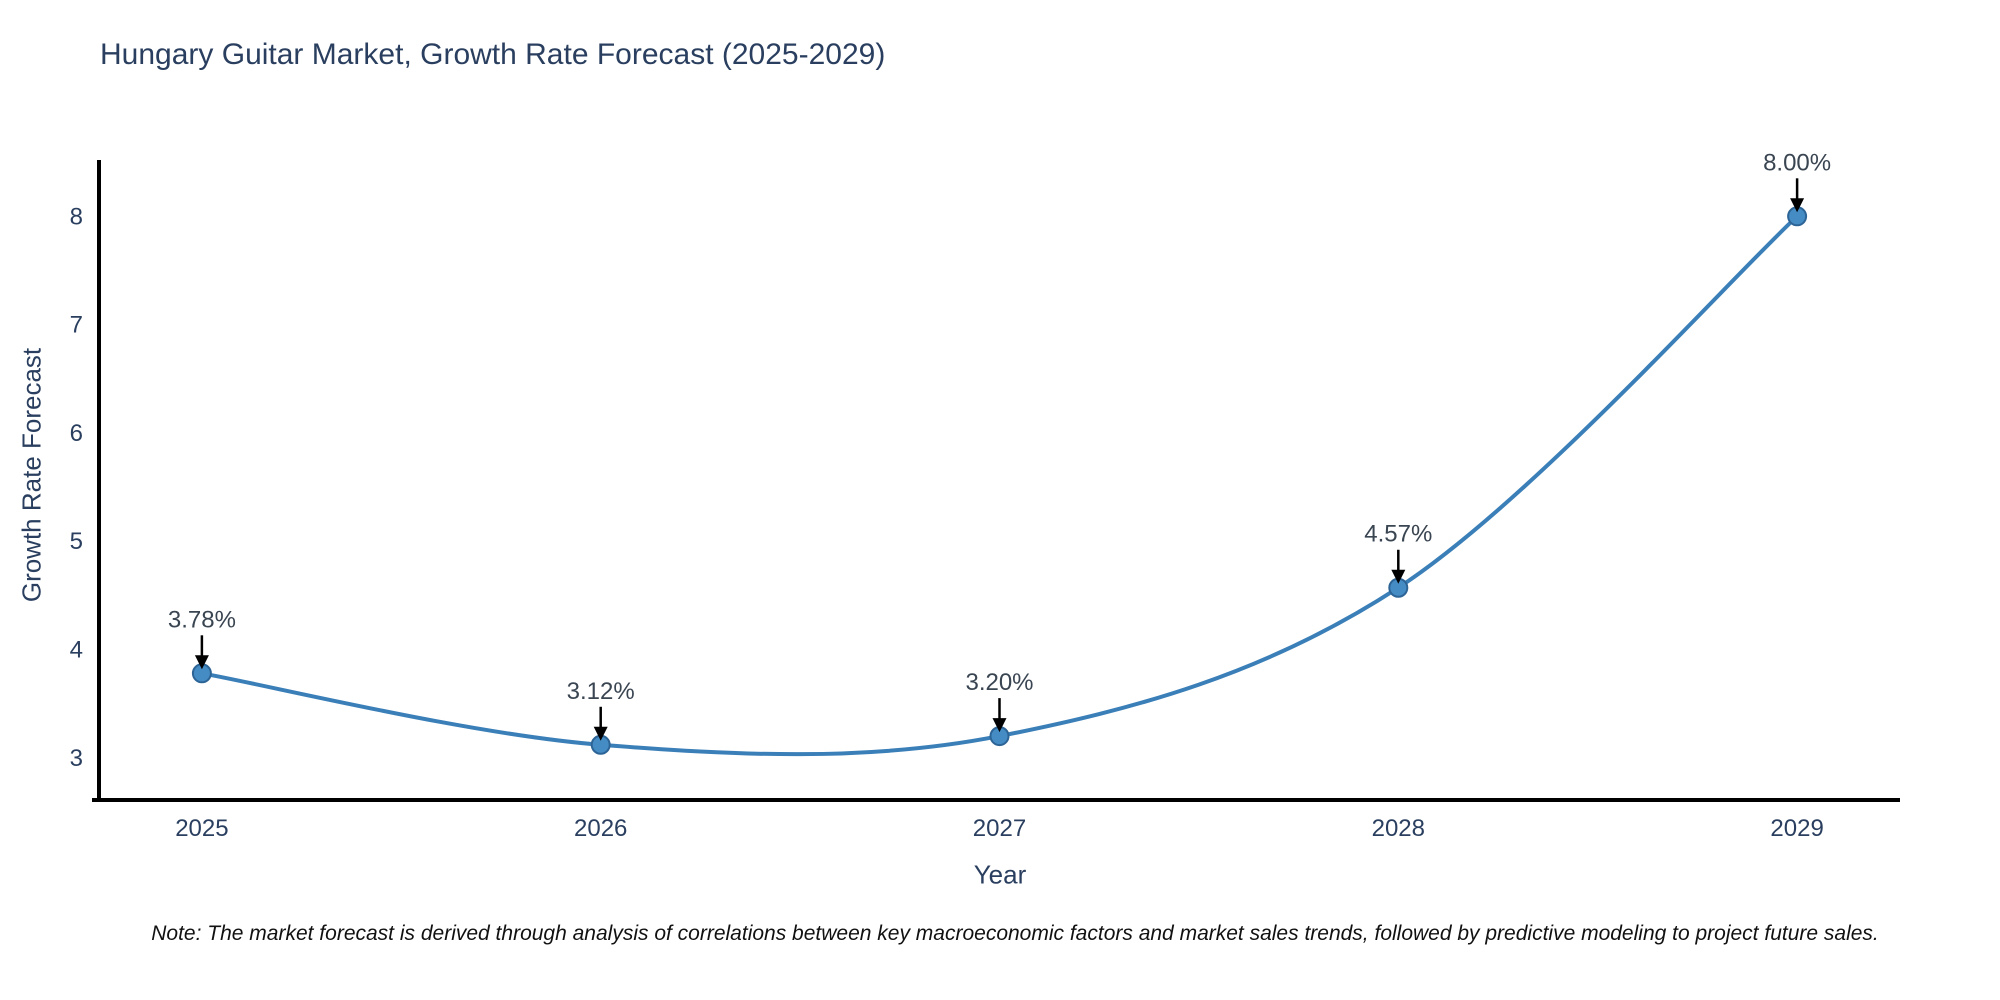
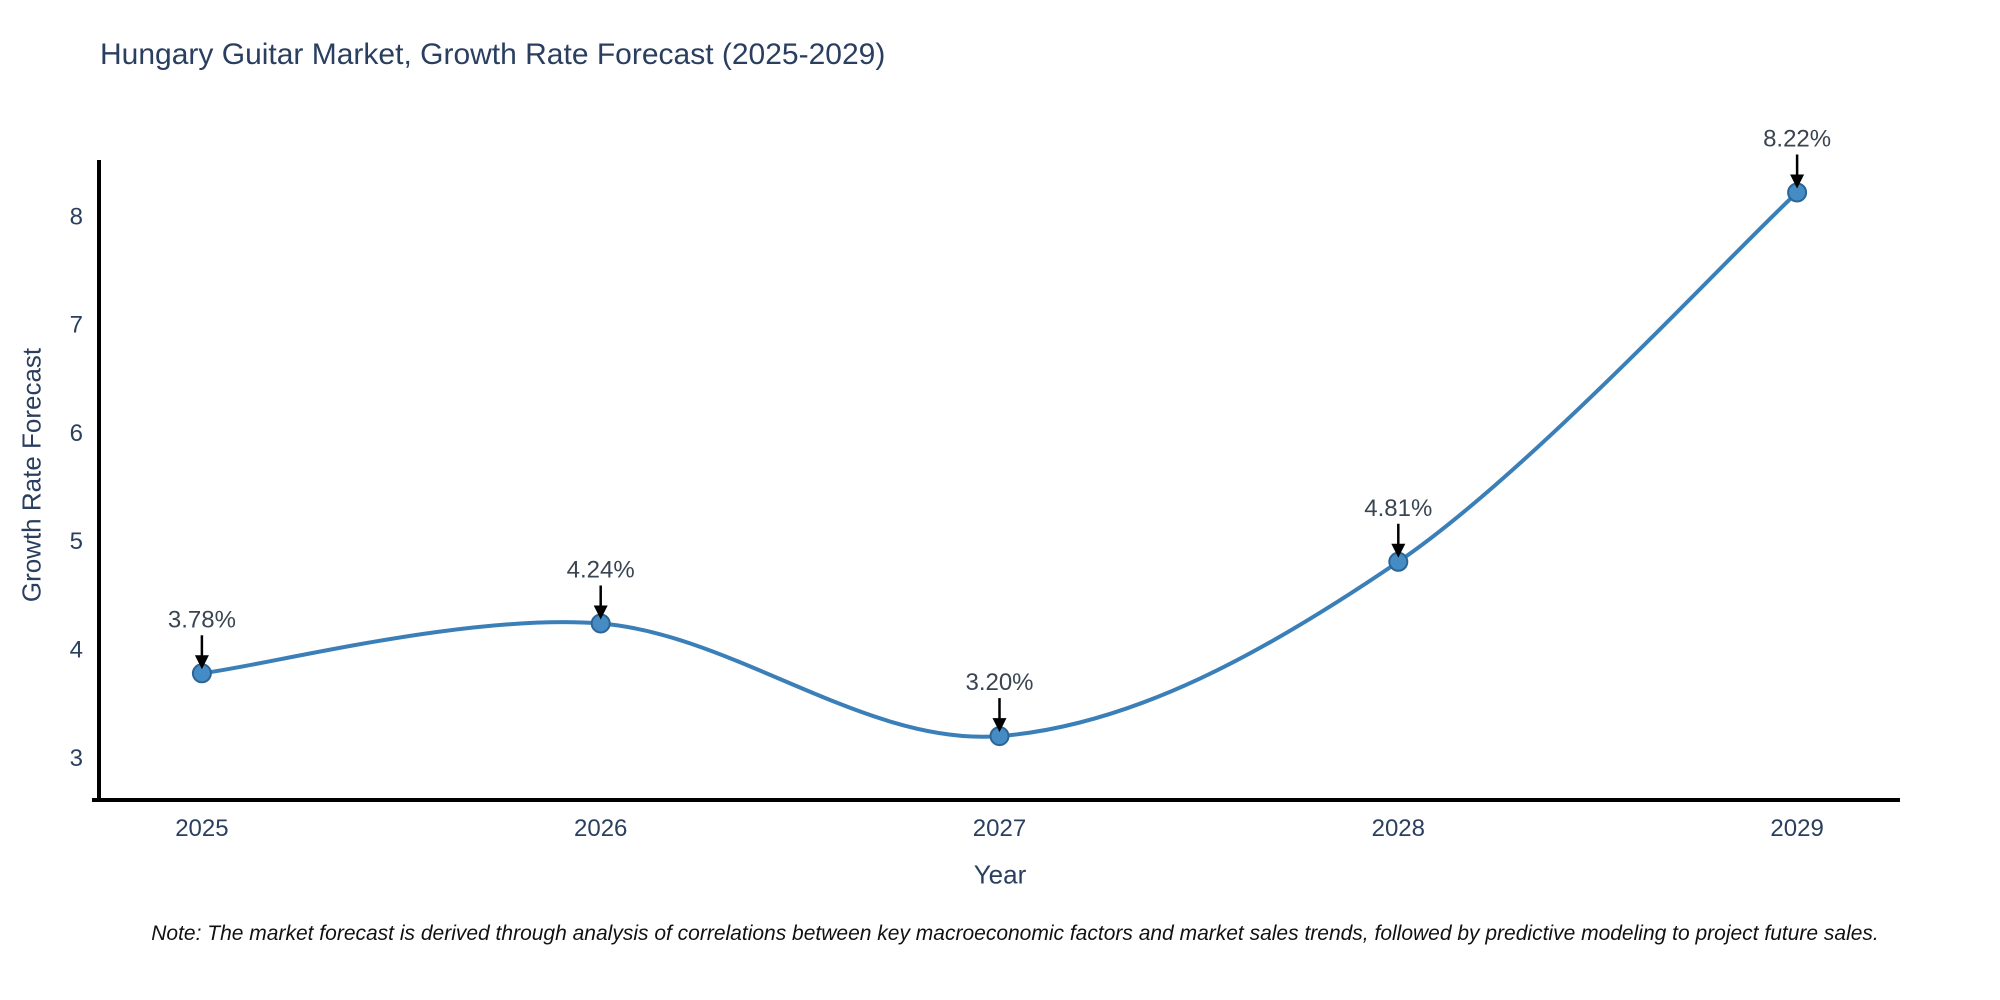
2026: 3.12% -> 4.24%
2028: 4.57% -> 4.81%
2029: 8.00% -> 8.22%
